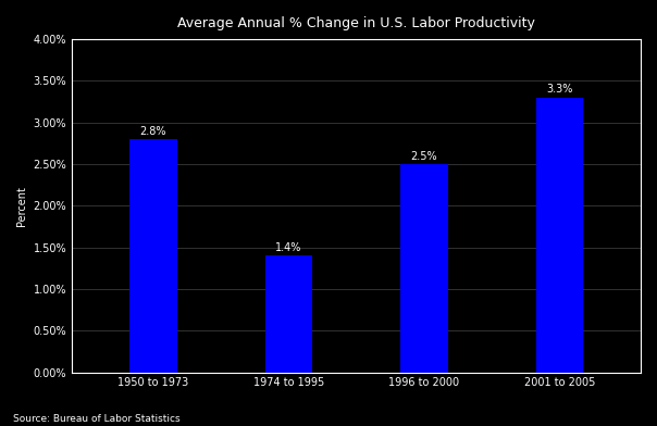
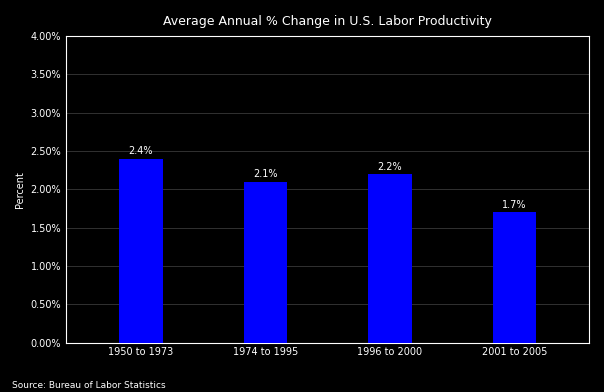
1950 to 1973: 2.8% -> 2.4%
1974 to 1995: 1.4% -> 2.1%
1996 to 2000: 2.5% -> 2.2%
2001 to 2005: 3.3% -> 1.7%
